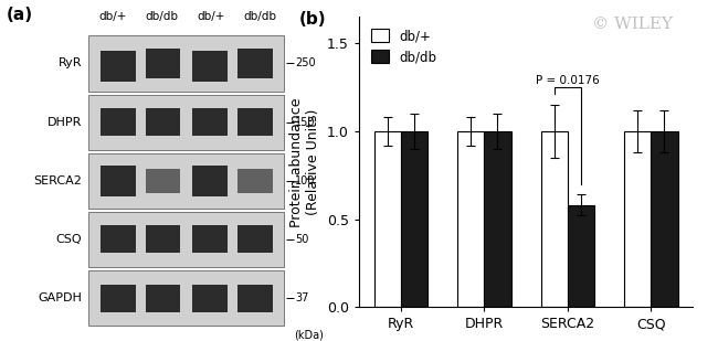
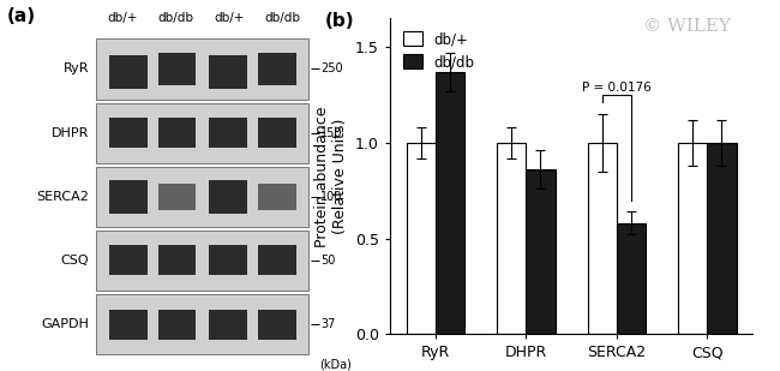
db/db/RyR: 1.00 -> 1.37
db/db/DHPR: 1.00 -> 0.86
